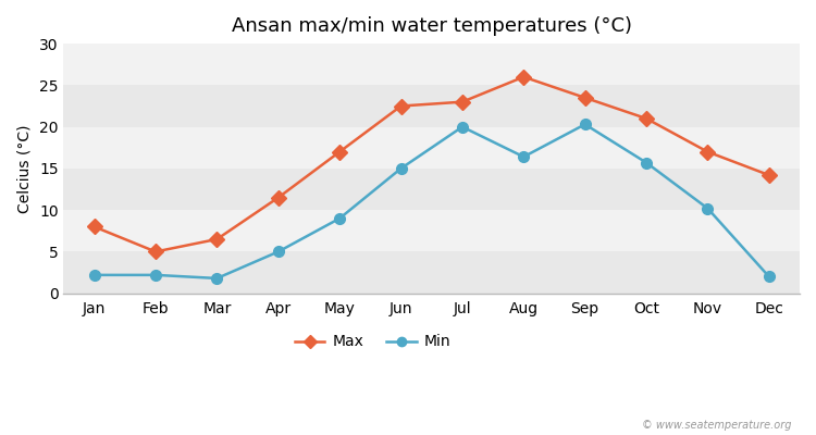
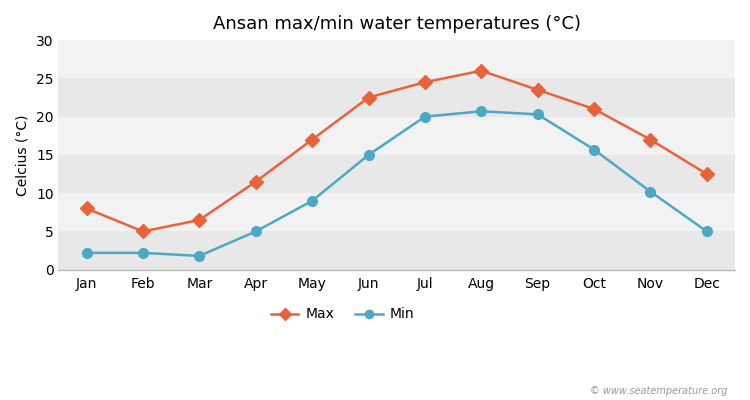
Max/Jul: 23.0 -> 24.5
Min/Aug: 16.4 -> 20.7
Max/Dec: 14.2 -> 12.5
Min/Dec: 2.0 -> 5.0
